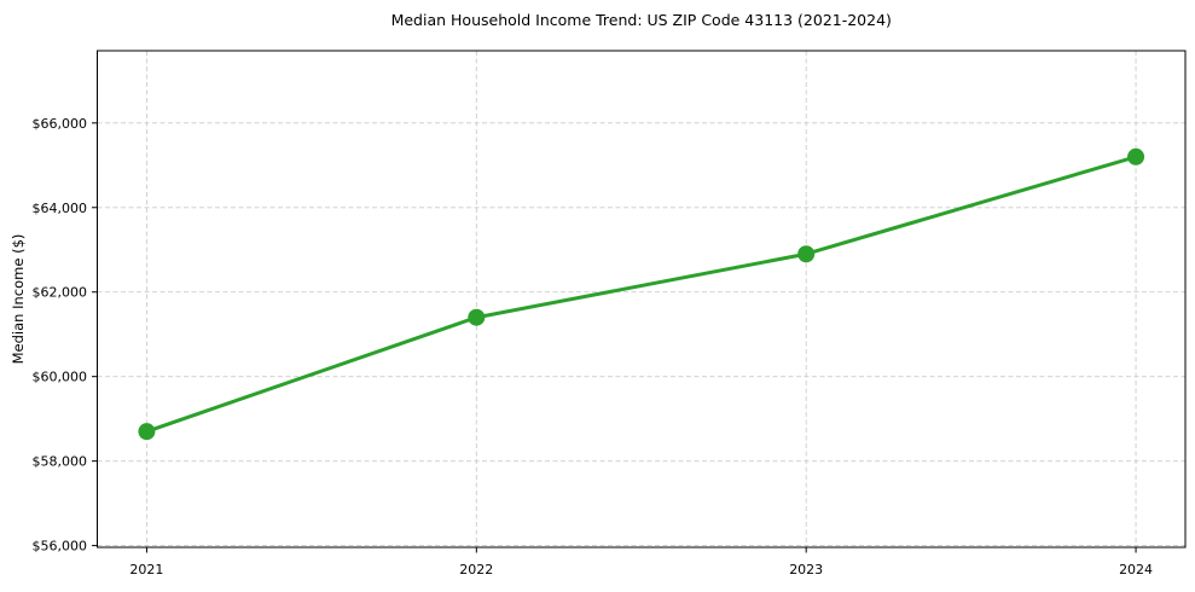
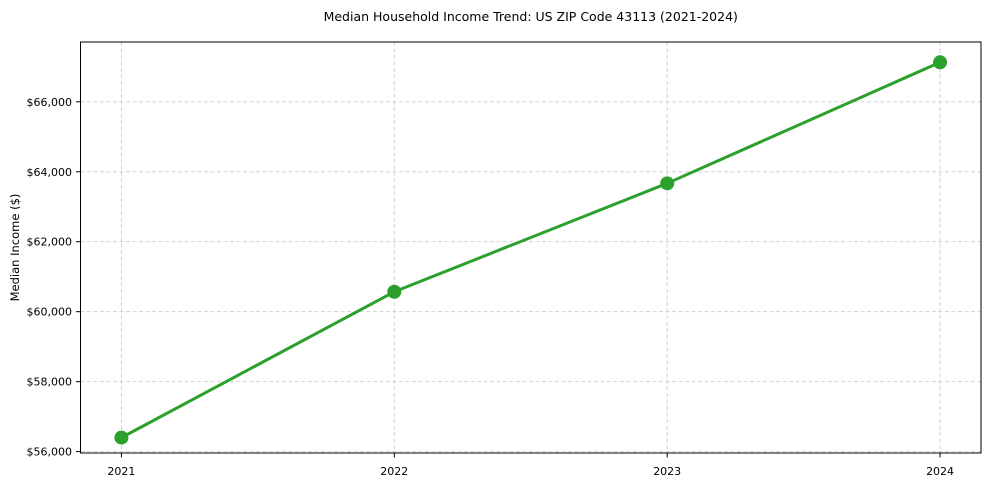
2021: $58700 -> $56400
2022: $61400 -> $60600
2023: $62900 -> $63700
2024: $65200 -> $67100
